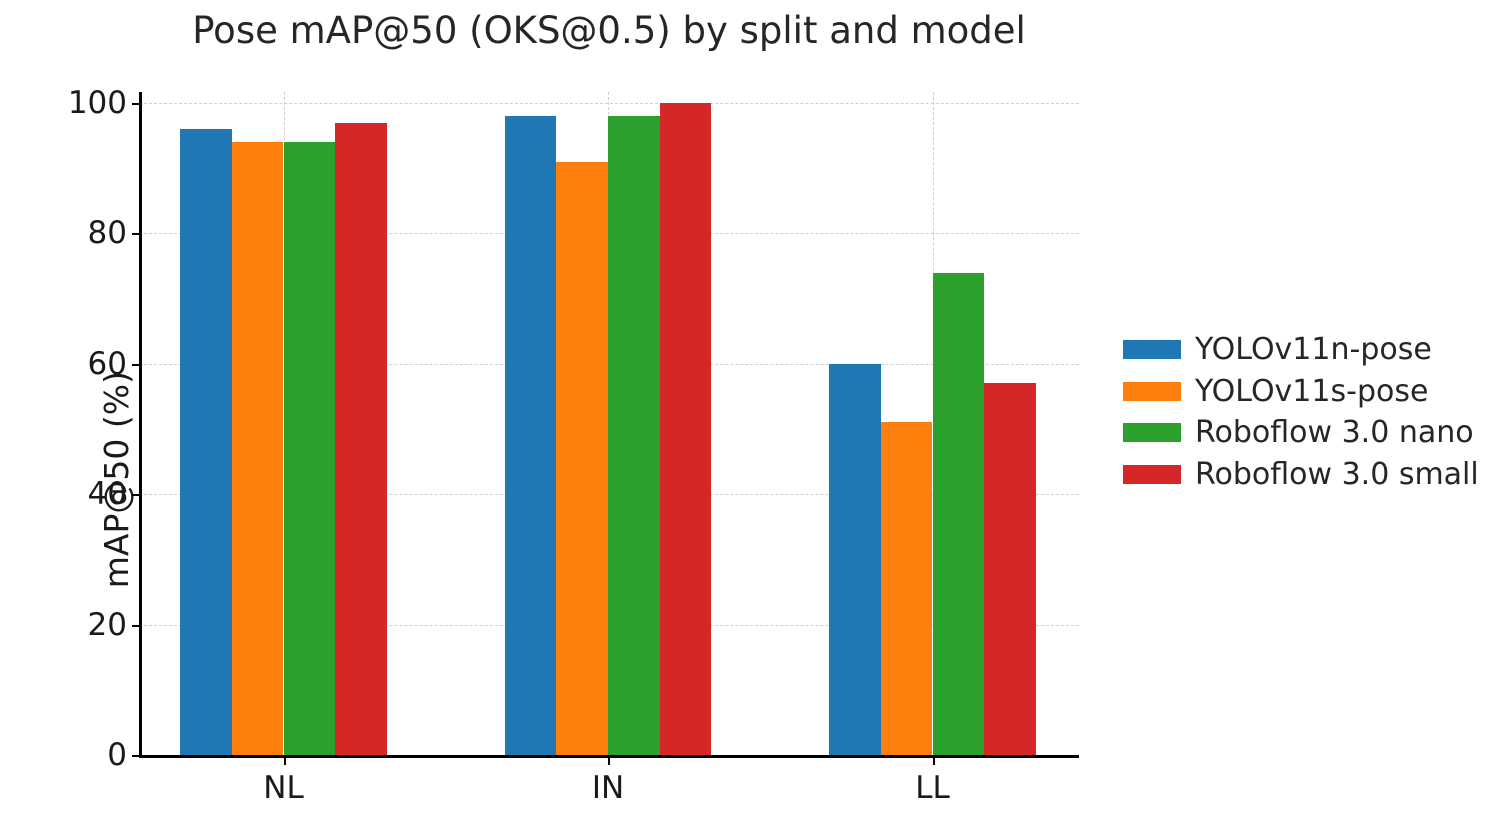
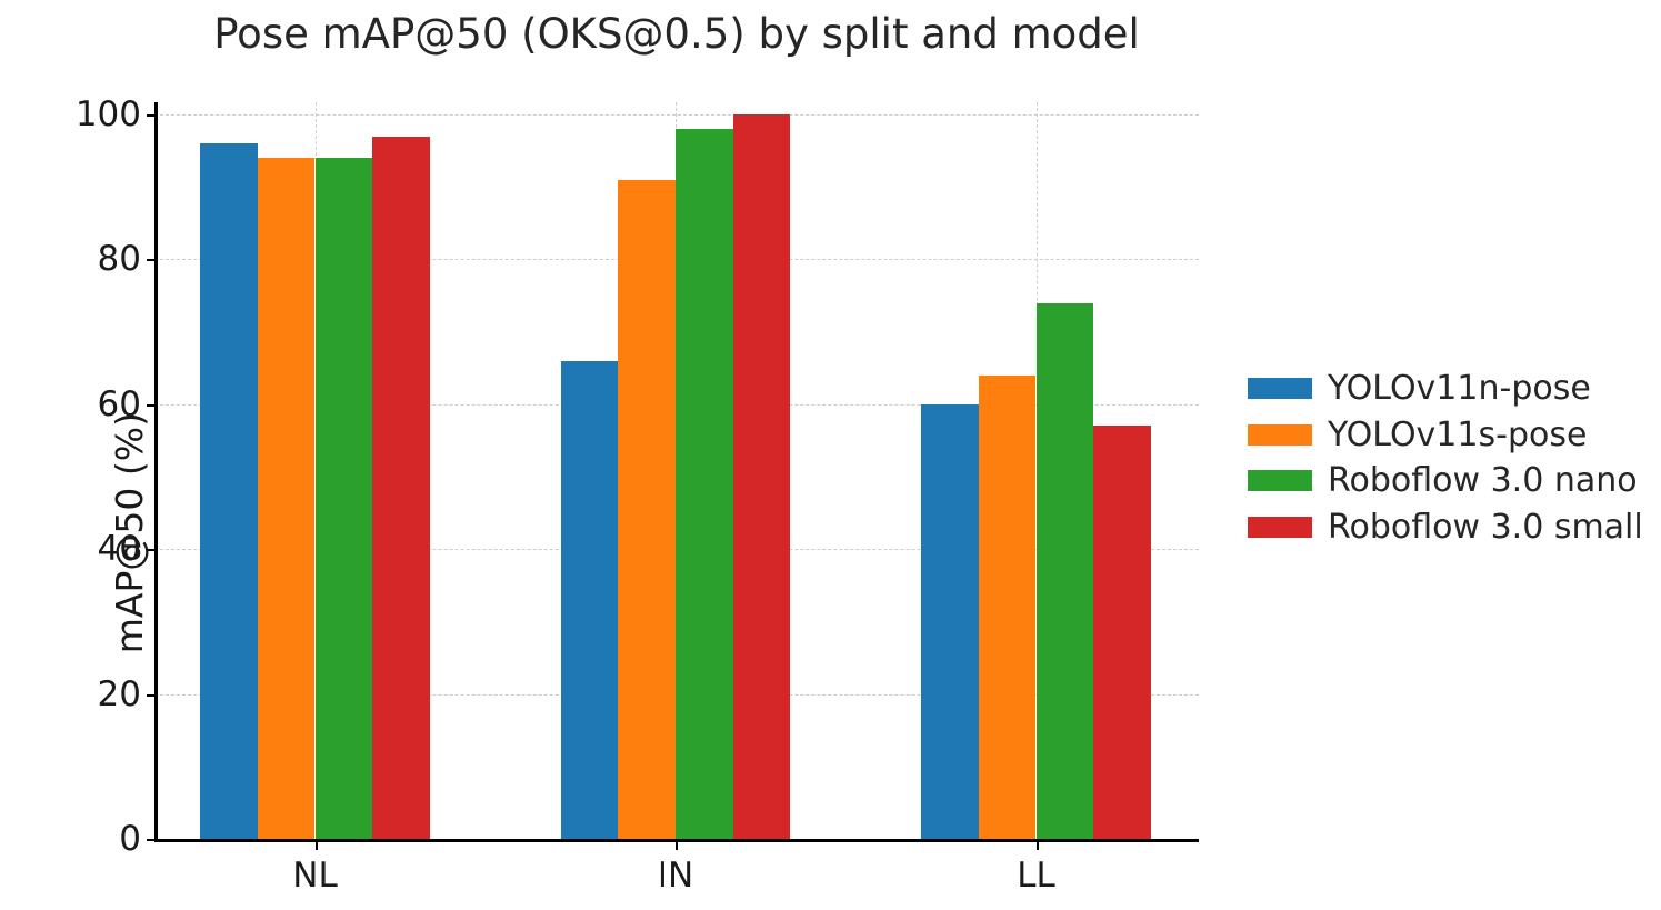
YOLOv11n-pose/IN: 98 -> 66
YOLOv11s-pose/LL: 51 -> 64
